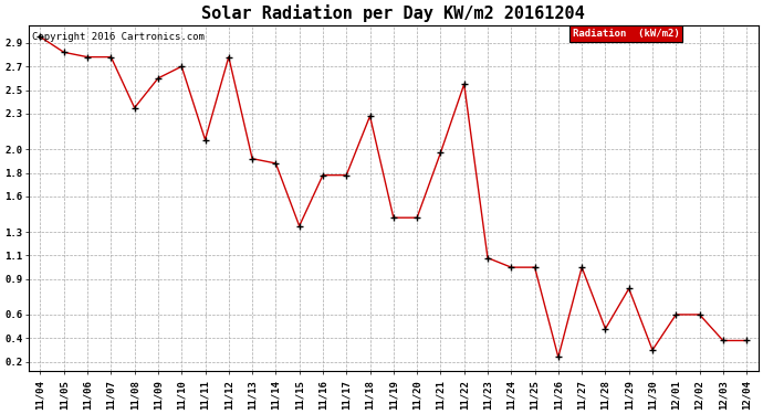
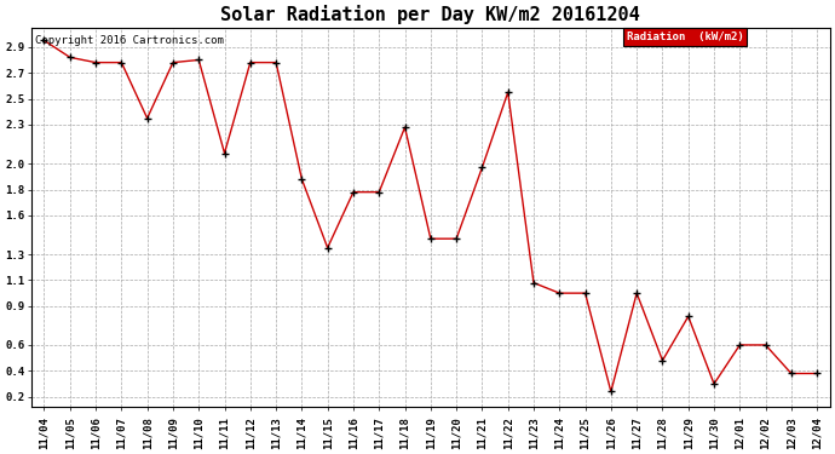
11/09: 2.60 -> 2.78
11/10: 2.70 -> 2.80
11/13: 1.92 -> 2.78
